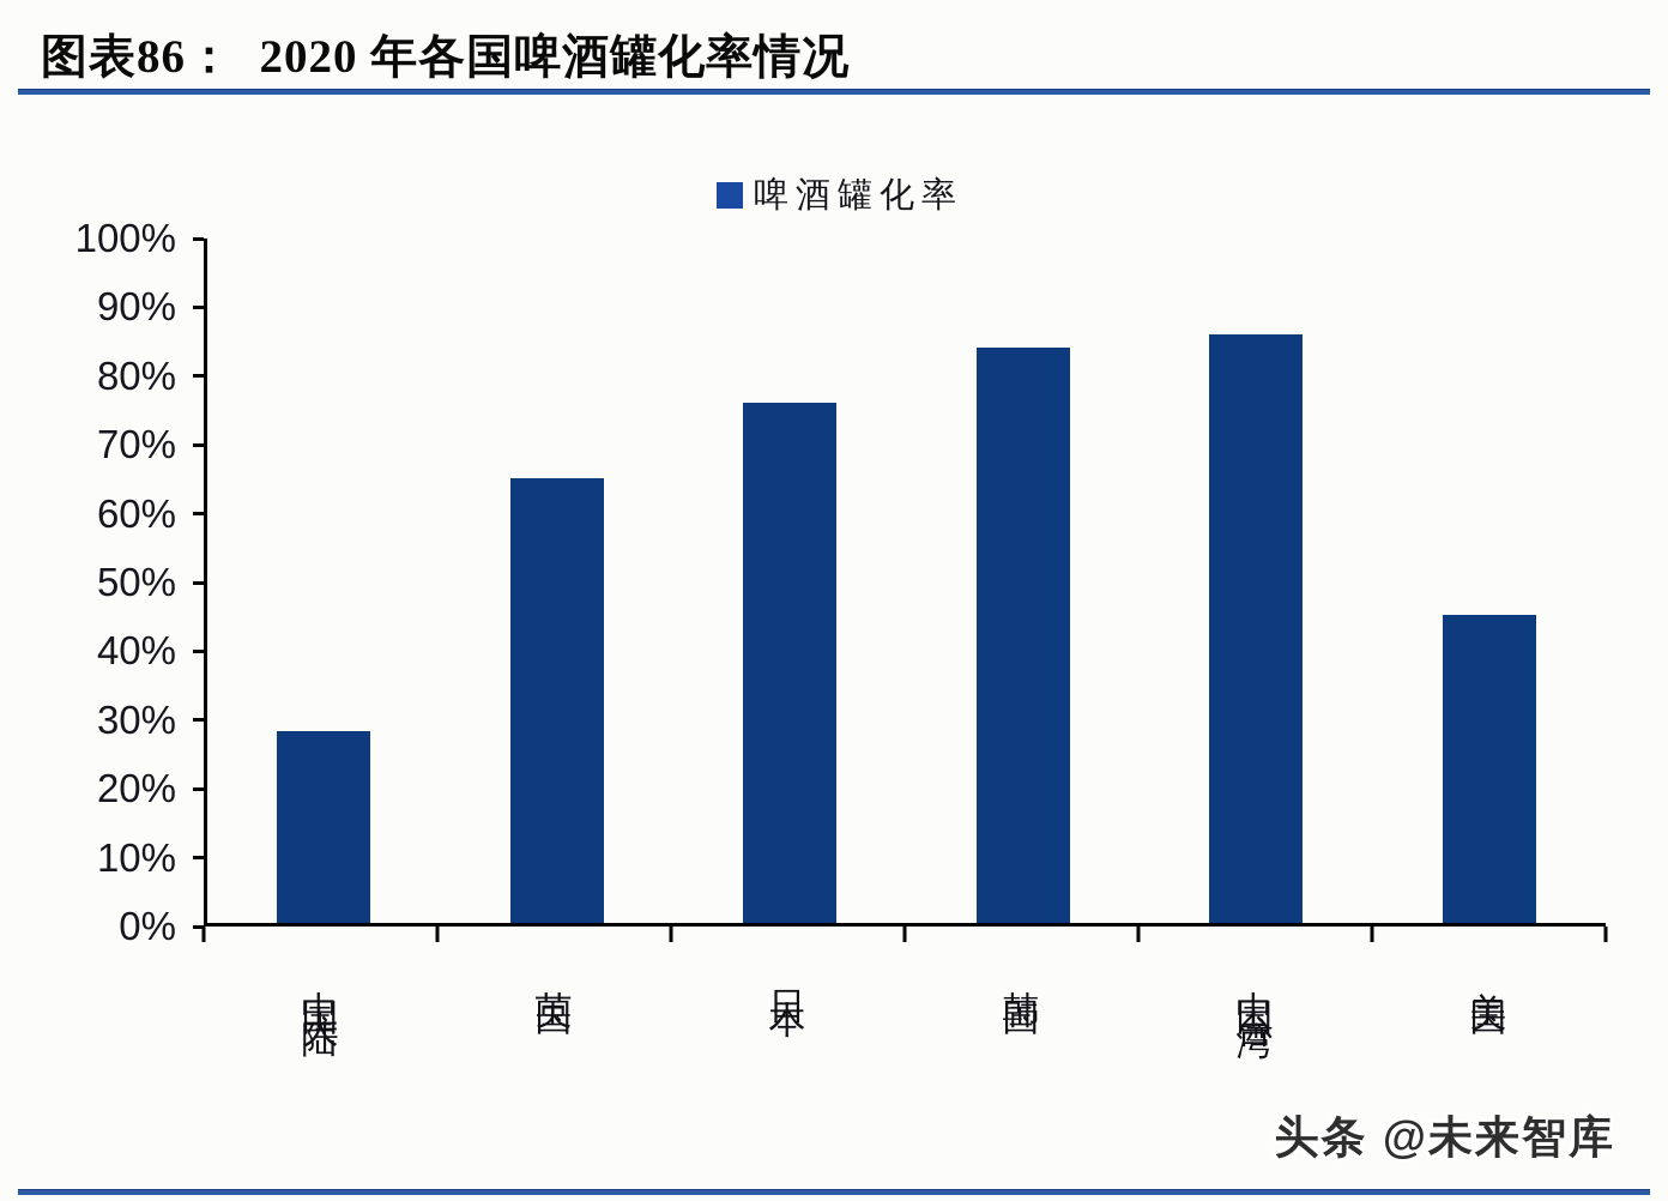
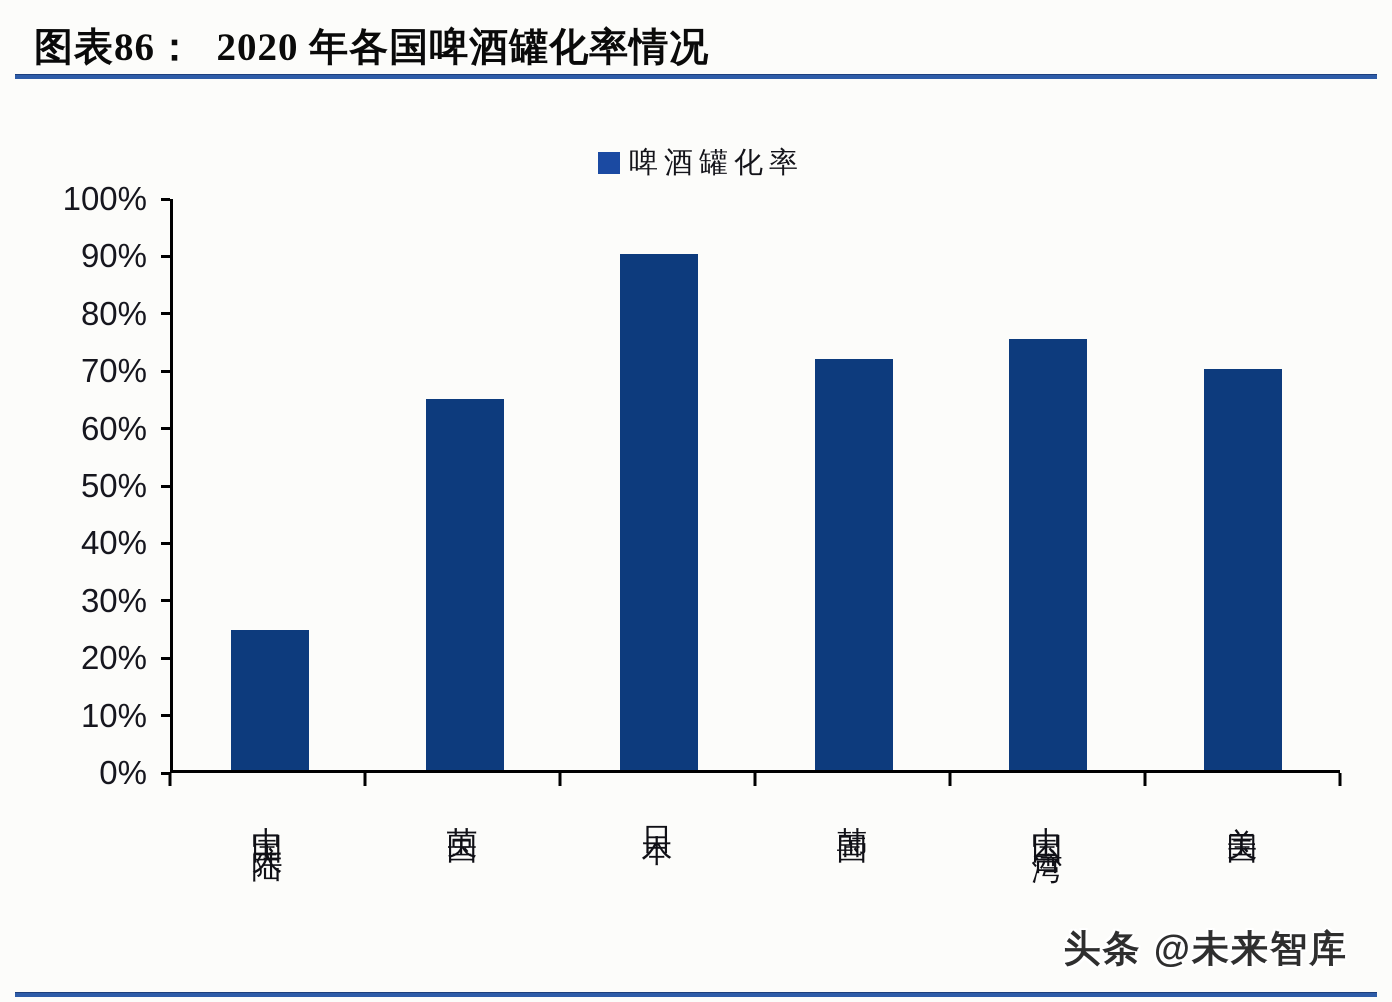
中国大陆: 28% -> 25%
日本: 76% -> 90%
韩国: 84% -> 72%
中国台湾: 86% -> 76%
美国: 45% -> 70%
